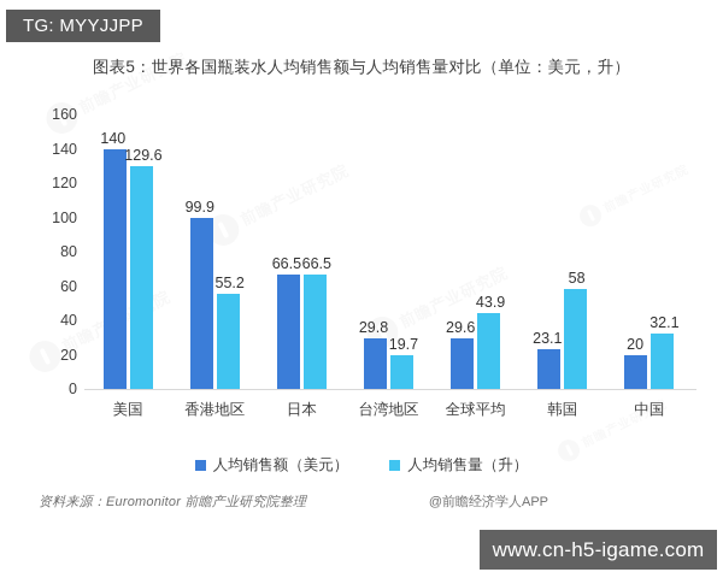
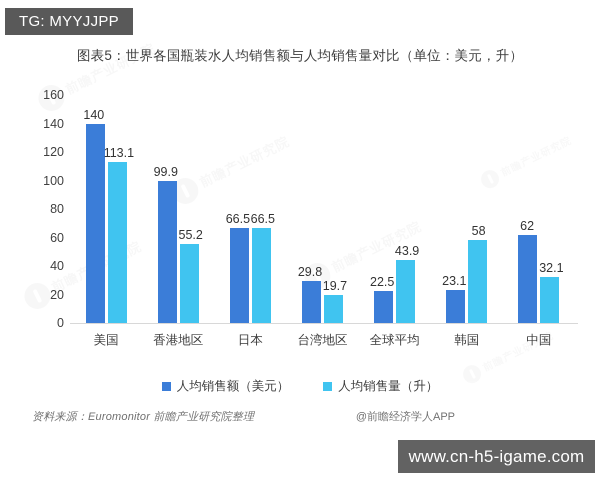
人均销售量（升）/美国: 129.6 -> 113.1
人均销售额（美元）/全球平均: 29.6 -> 22.5
人均销售额（美元）/中国: 20 -> 62
